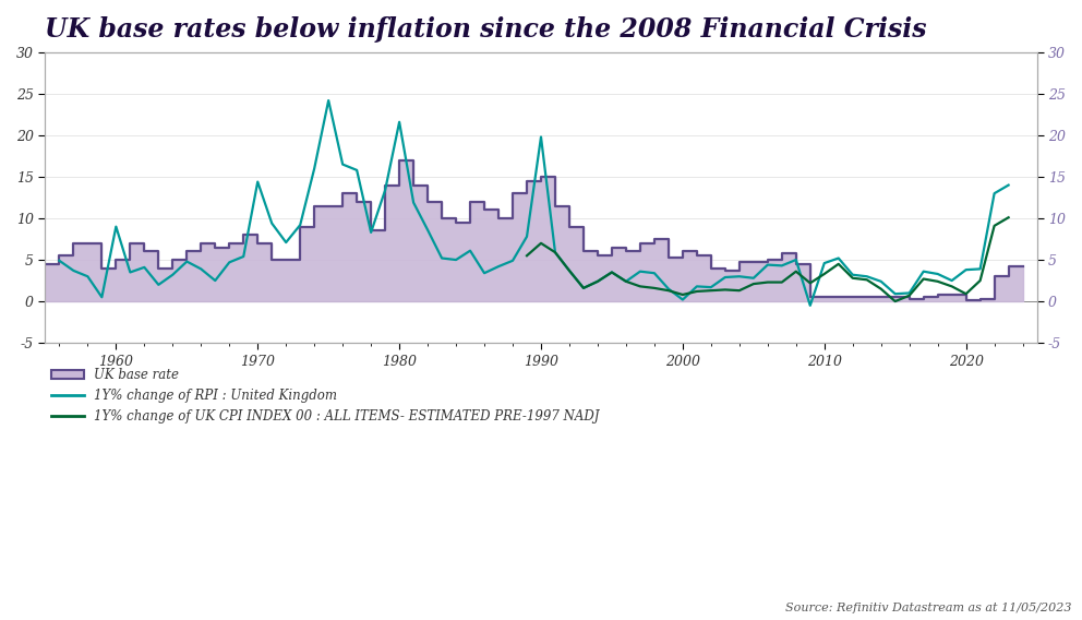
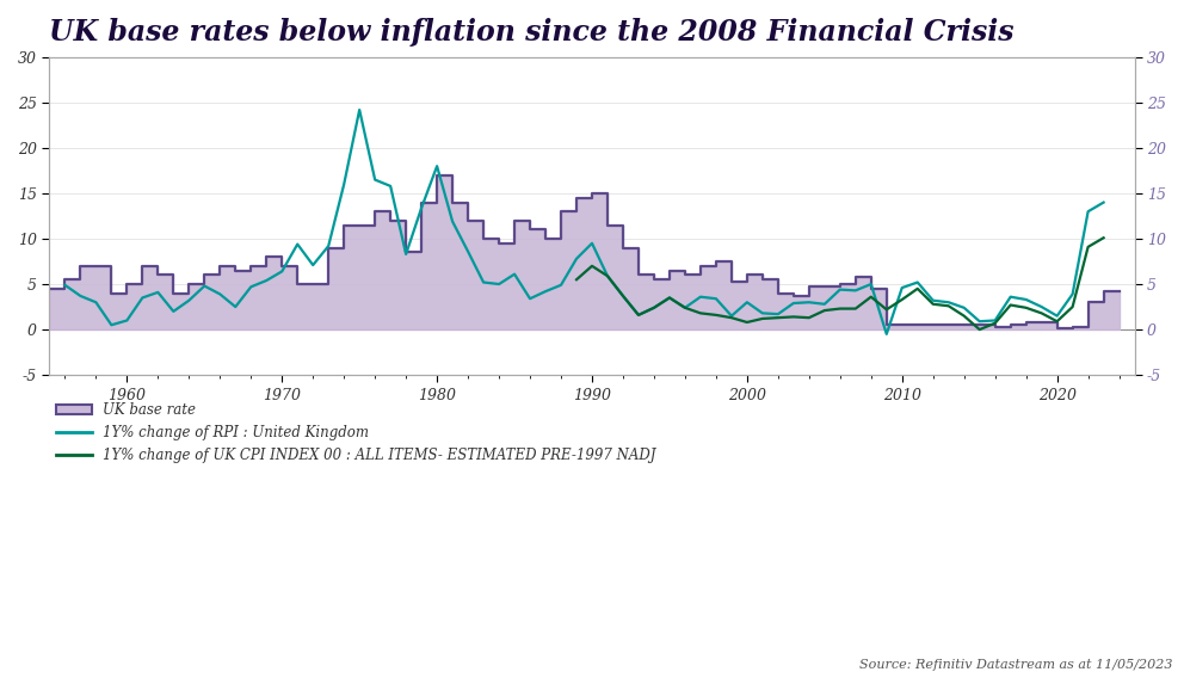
1Y% change of RPI : United Kingdom/1960: 9.0 -> 1.0
1Y% change of RPI : United Kingdom/1970: 14.4 -> 6.4
1Y% change of RPI : United Kingdom/1980: 21.6 -> 18.0
1Y% change of RPI : United Kingdom/1990: 19.8 -> 9.5
1Y% change of RPI : United Kingdom/2000: 0.2 -> 3.0
1Y% change of RPI : United Kingdom/2020: 3.8 -> 1.5
